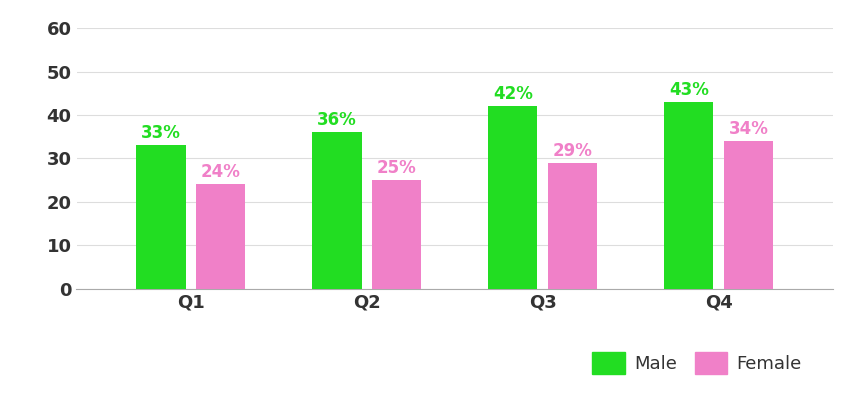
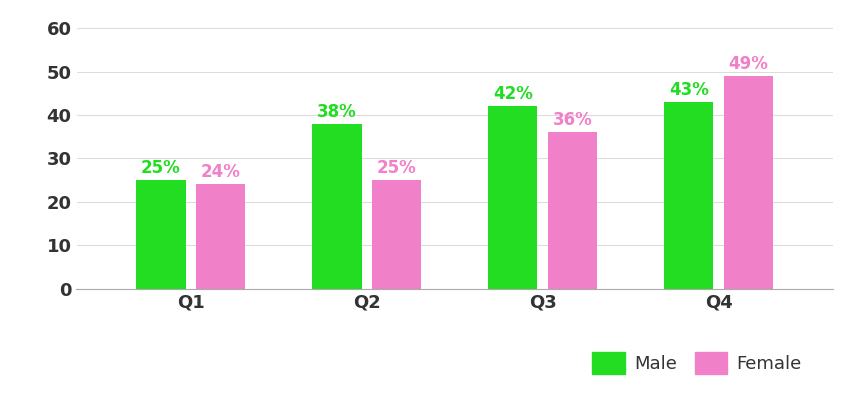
Male/Q1: 33% -> 25%
Male/Q2: 36% -> 38%
Female/Q3: 29% -> 36%
Female/Q4: 34% -> 49%
